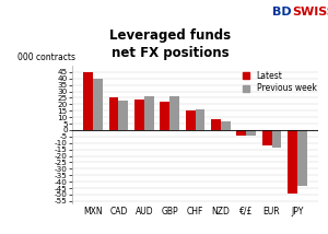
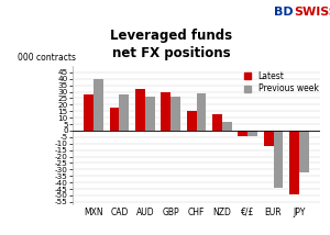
Latest/MXN: 45 -> 28
Latest/CAD: 25 -> 18
Previous week/CAD: 23 -> 28
Latest/AUD: 24 -> 32
Latest/GBP: 22 -> 30
Previous week/CHF: 16 -> 29
Latest/NZD: 8 -> 13
Previous week/EUR: -14 -> -44
Previous week/JPY: -43 -> -32
